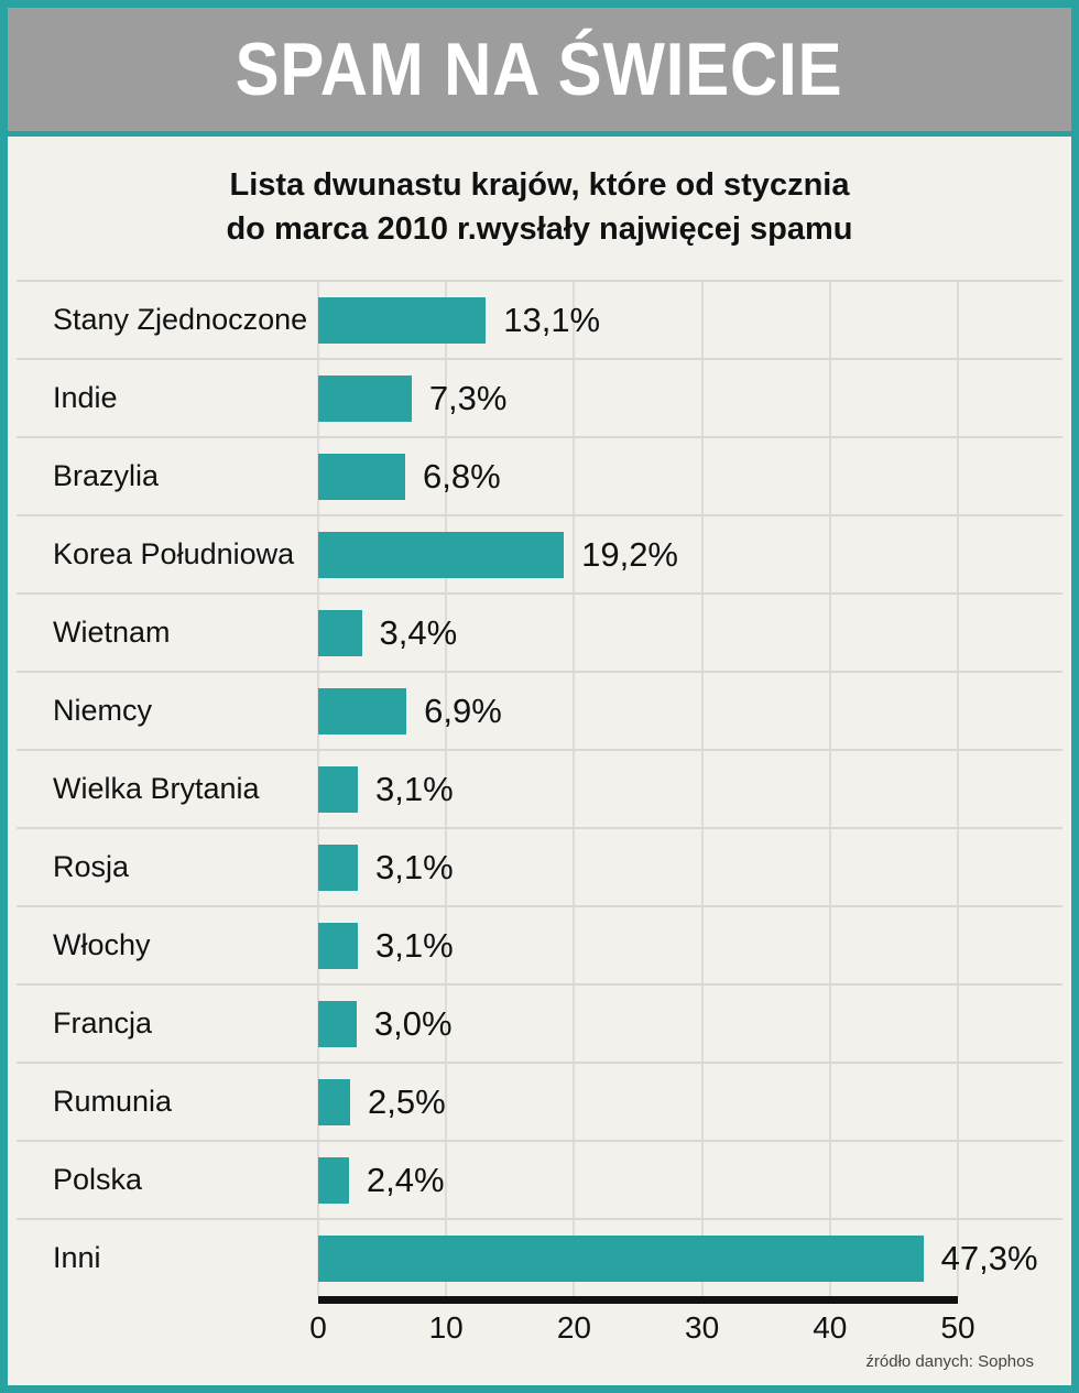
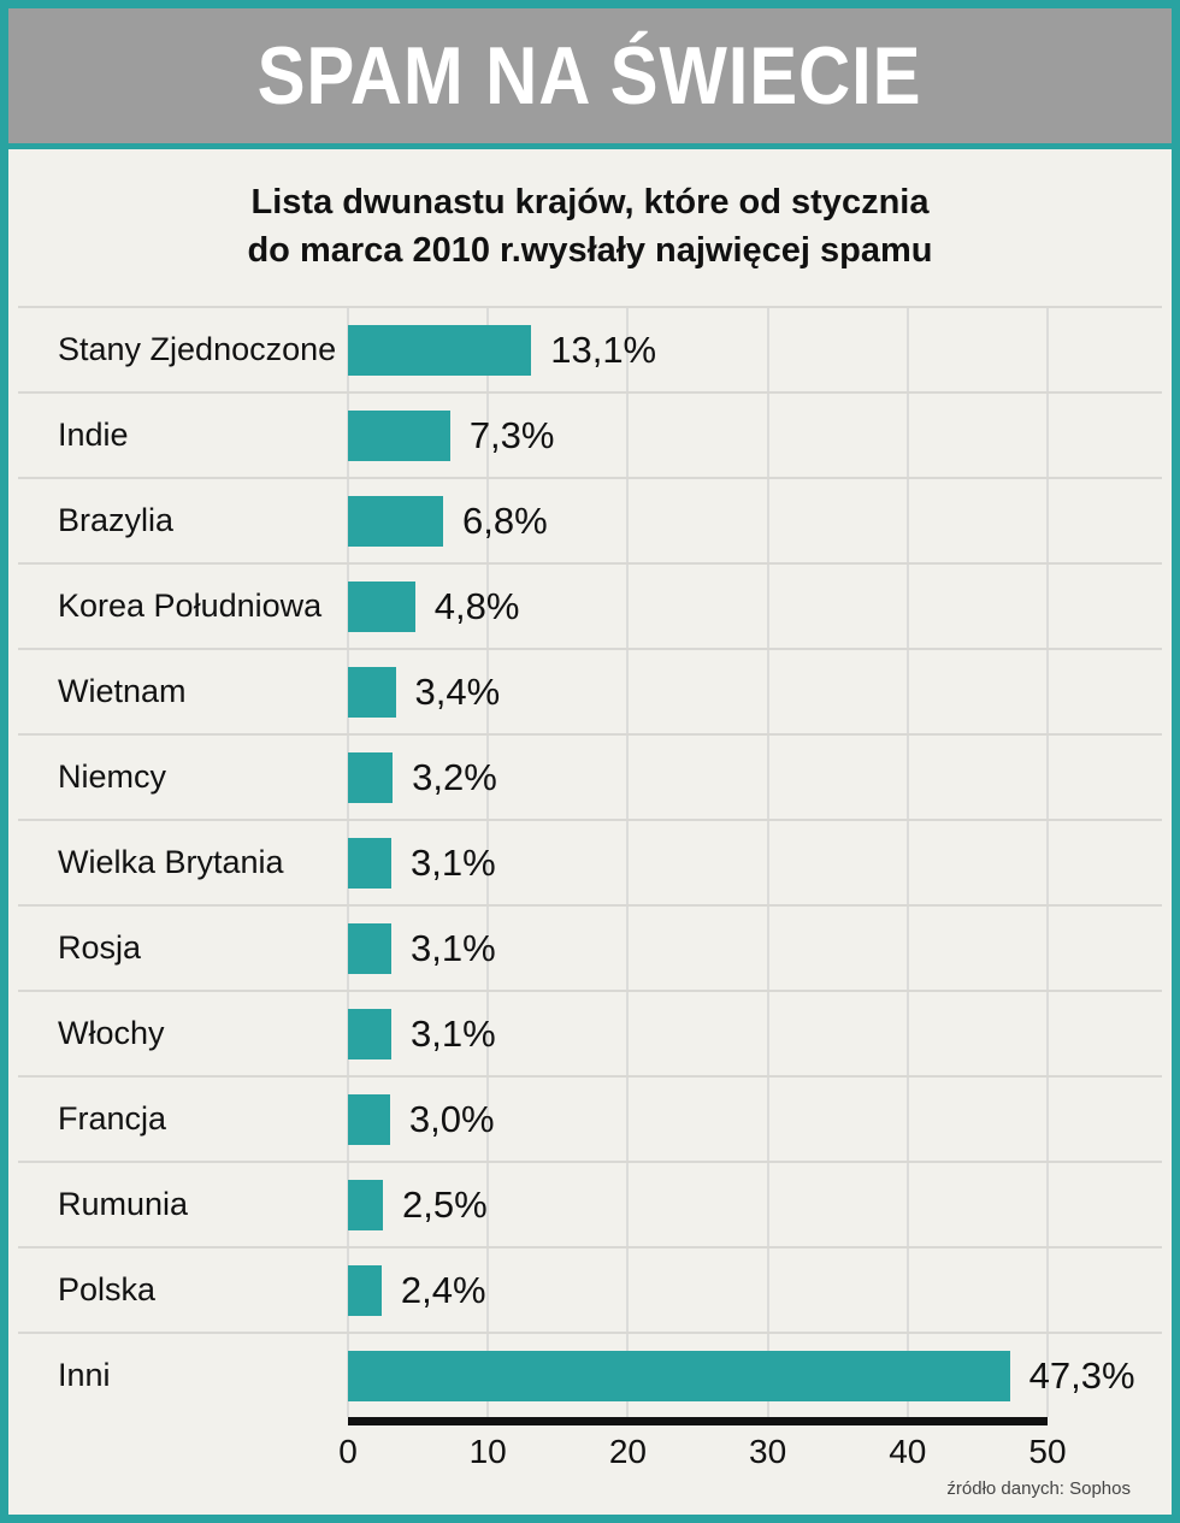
Korea Południowa: 19,2% -> 4,8%
Niemcy: 6,9% -> 3,2%
